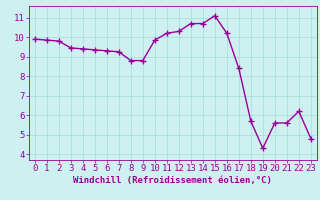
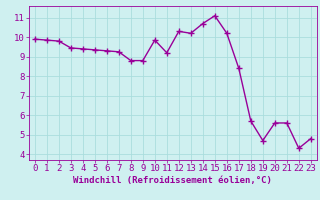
11: 10.2 -> 9.2
13: 10.7 -> 10.2
19: 4.3 -> 4.7
22: 6.2 -> 4.3
